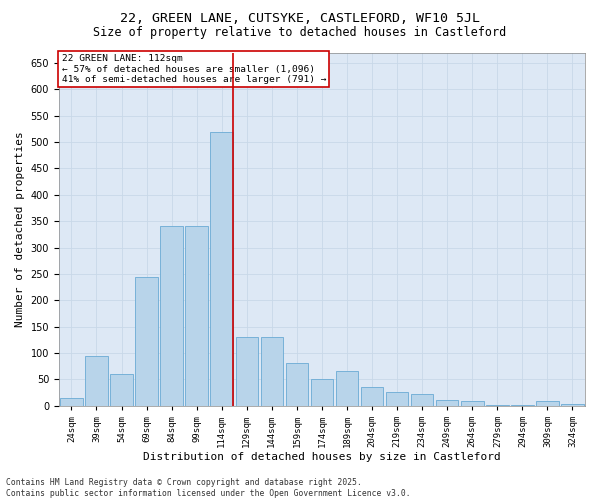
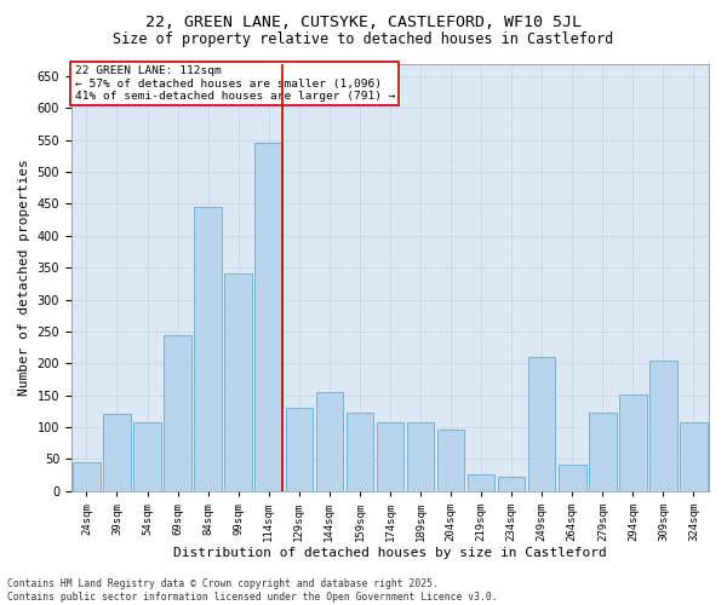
24sqm: 15 -> 44
39sqm: 95 -> 120
54sqm: 60 -> 108
84sqm: 340 -> 446
114sqm: 520 -> 546
144sqm: 130 -> 154
159sqm: 80 -> 122
174sqm: 50 -> 108
189sqm: 65 -> 108
204sqm: 35 -> 96
249sqm: 10 -> 210
264sqm: 8 -> 42
279sqm: 2 -> 122
294sqm: 2 -> 152
309sqm: 8 -> 204
324sqm: 3 -> 108
